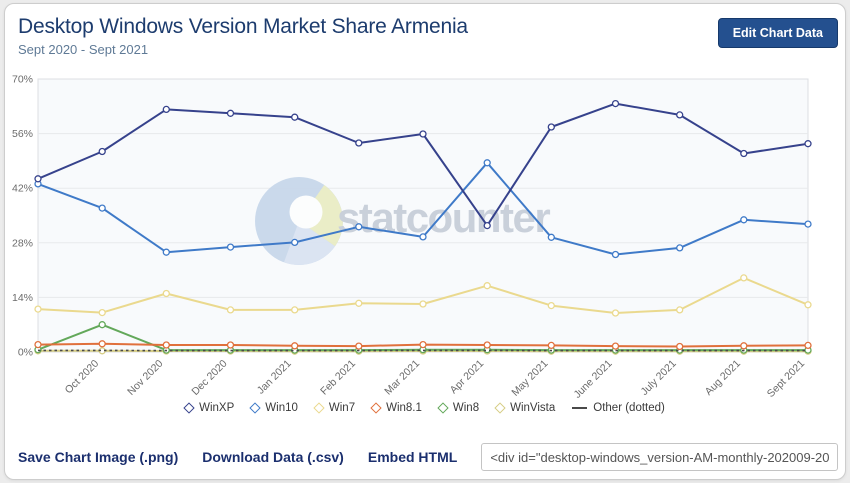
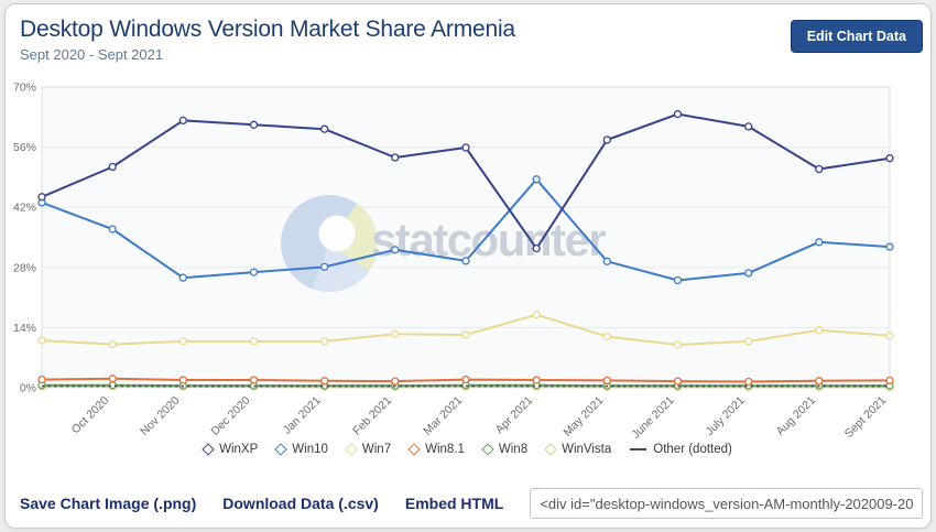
Win8/Oct 2020: 7% -> 1%
Win7/Nov 2020: 15% -> 11%
Win7/Aug 2021: 19% -> 13%
